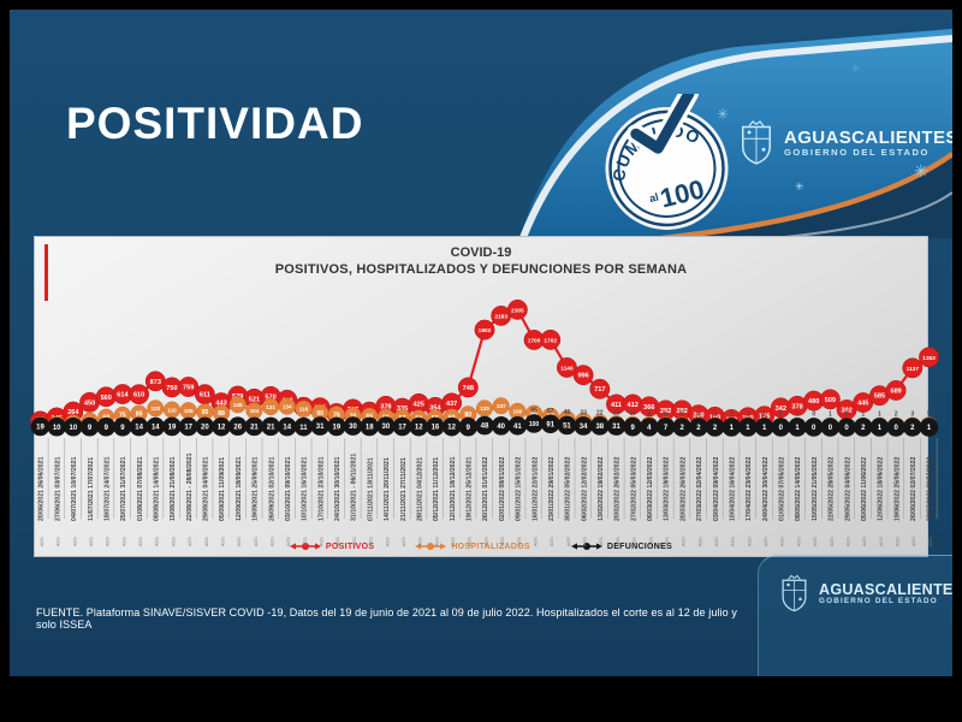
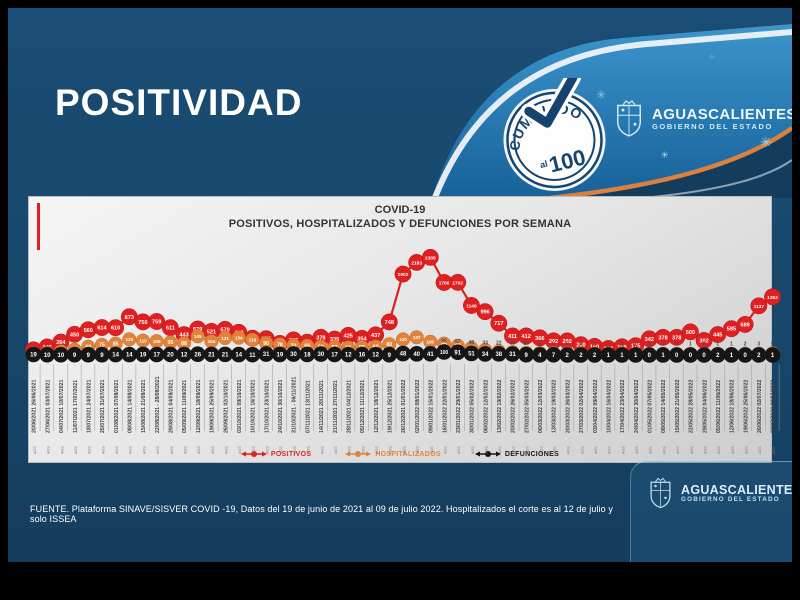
POSITIVOS/15/05/2022 21/05/2022: 480 -> 378
